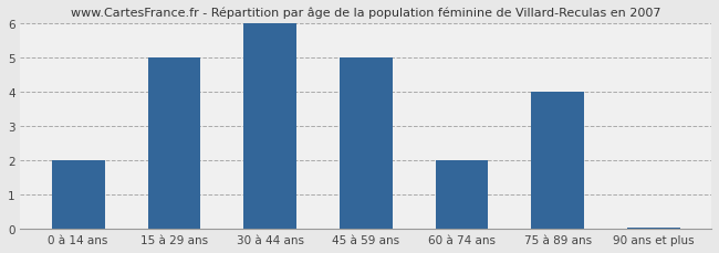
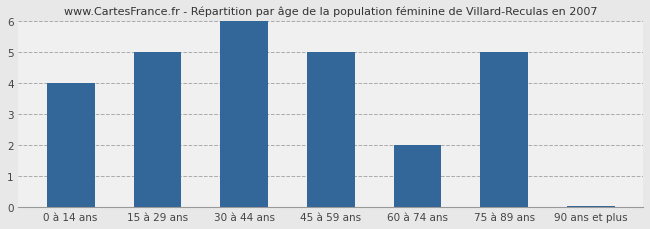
0 à 14 ans: 2.00 -> 4.00
75 à 89 ans: 4.00 -> 5.00
